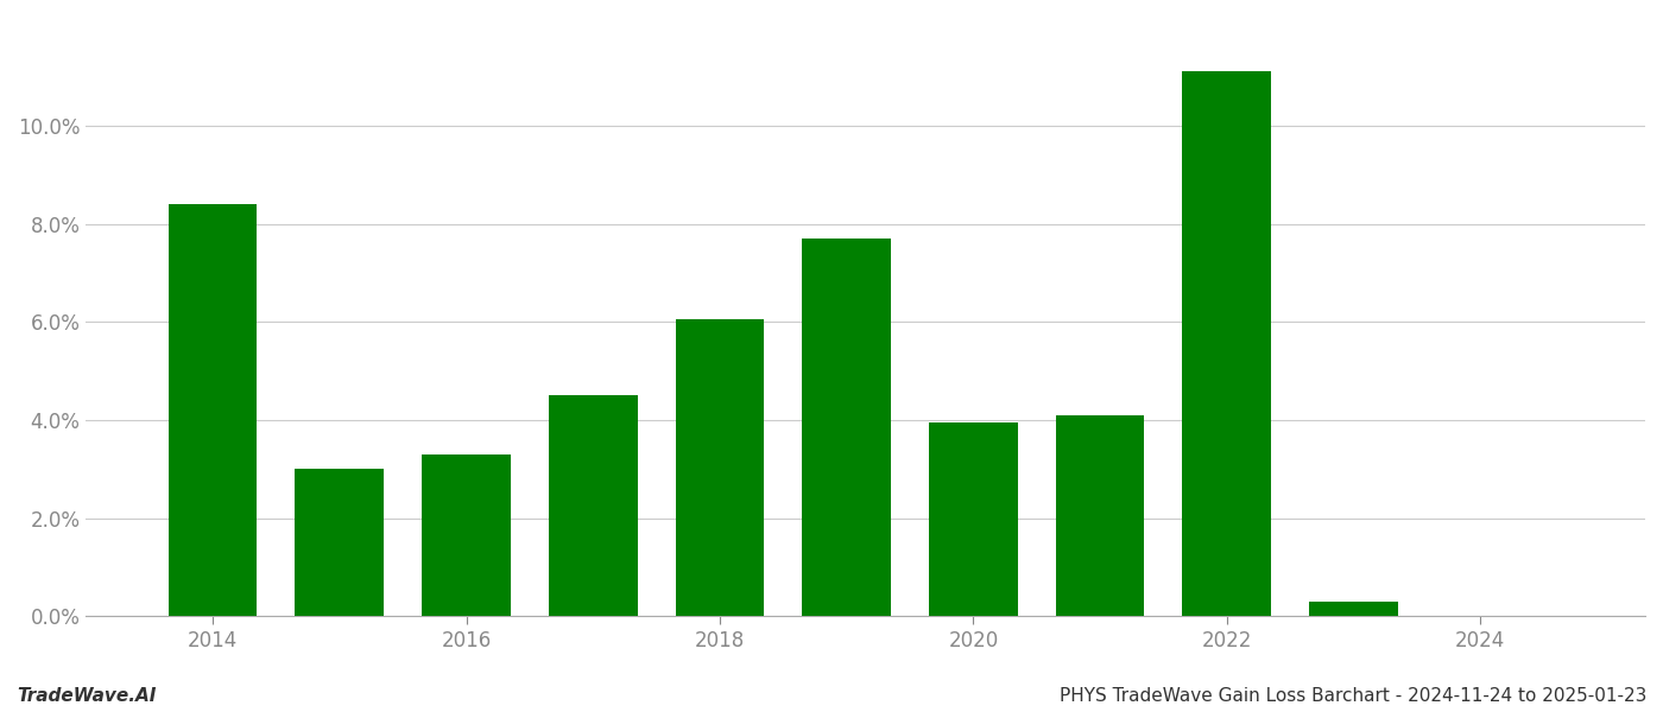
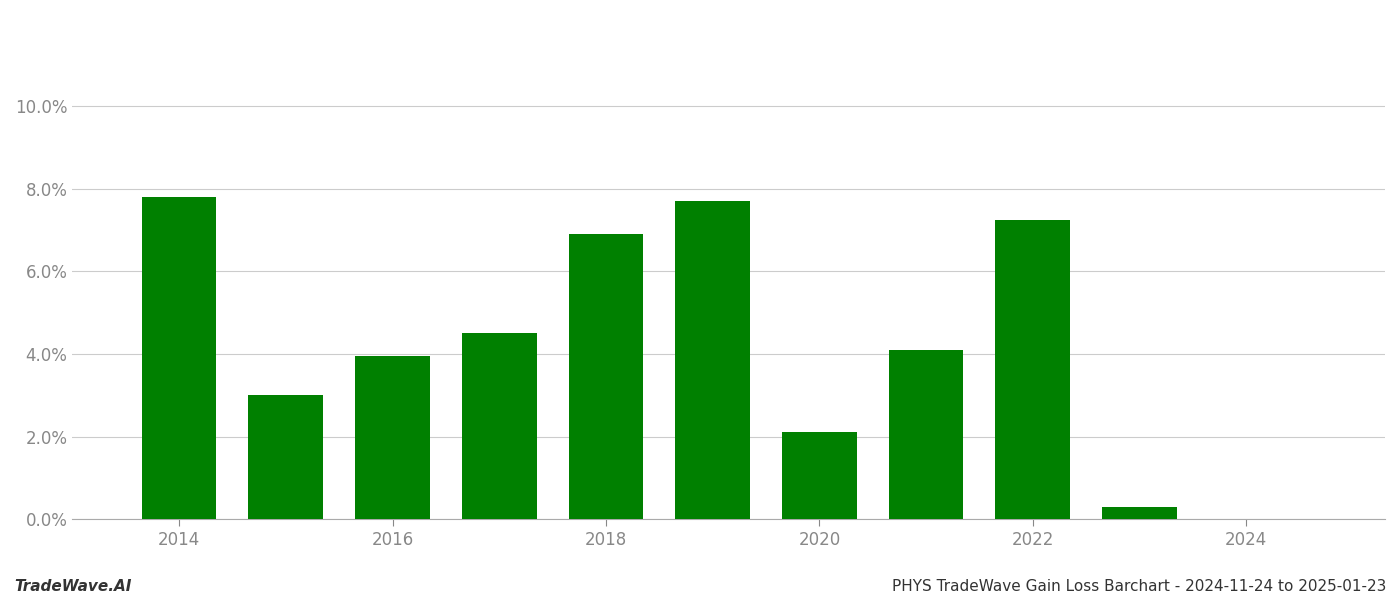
2014: 8.40% -> 7.80%
2016: 3.30% -> 3.95%
2018: 6.05% -> 6.90%
2020: 3.95% -> 2.10%
2022: 11.10% -> 7.25%
